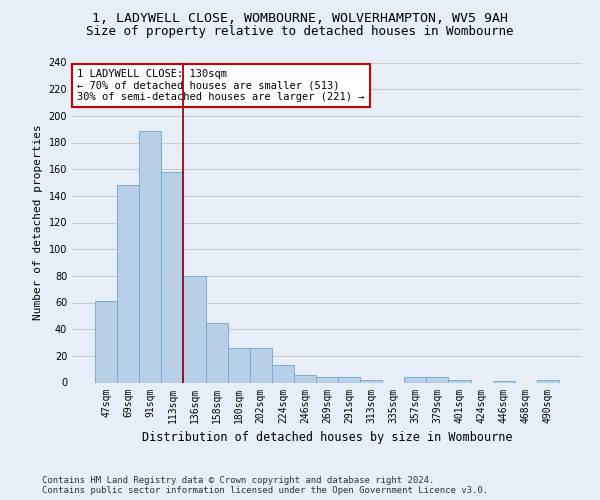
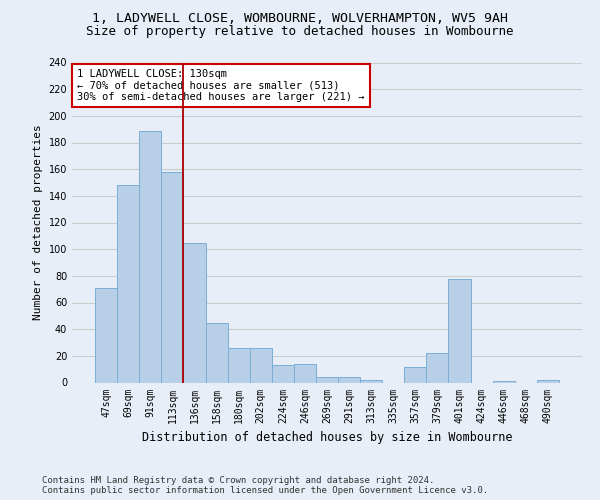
47sqm: 61 -> 71
136sqm: 80 -> 105
246sqm: 6 -> 14
357sqm: 4 -> 12
379sqm: 4 -> 22
401sqm: 2 -> 78
